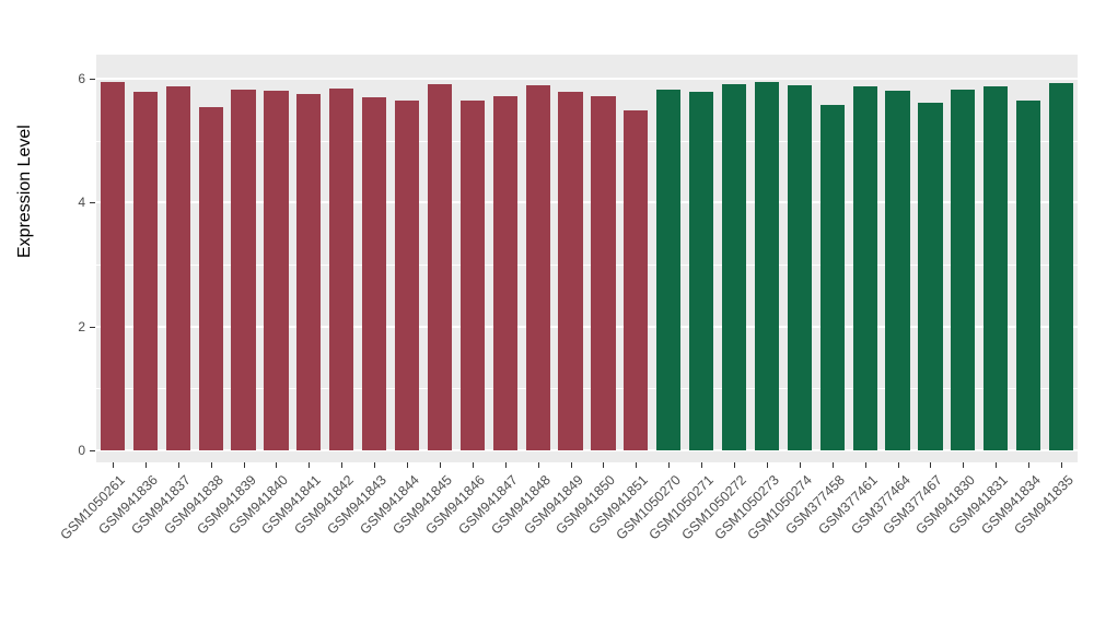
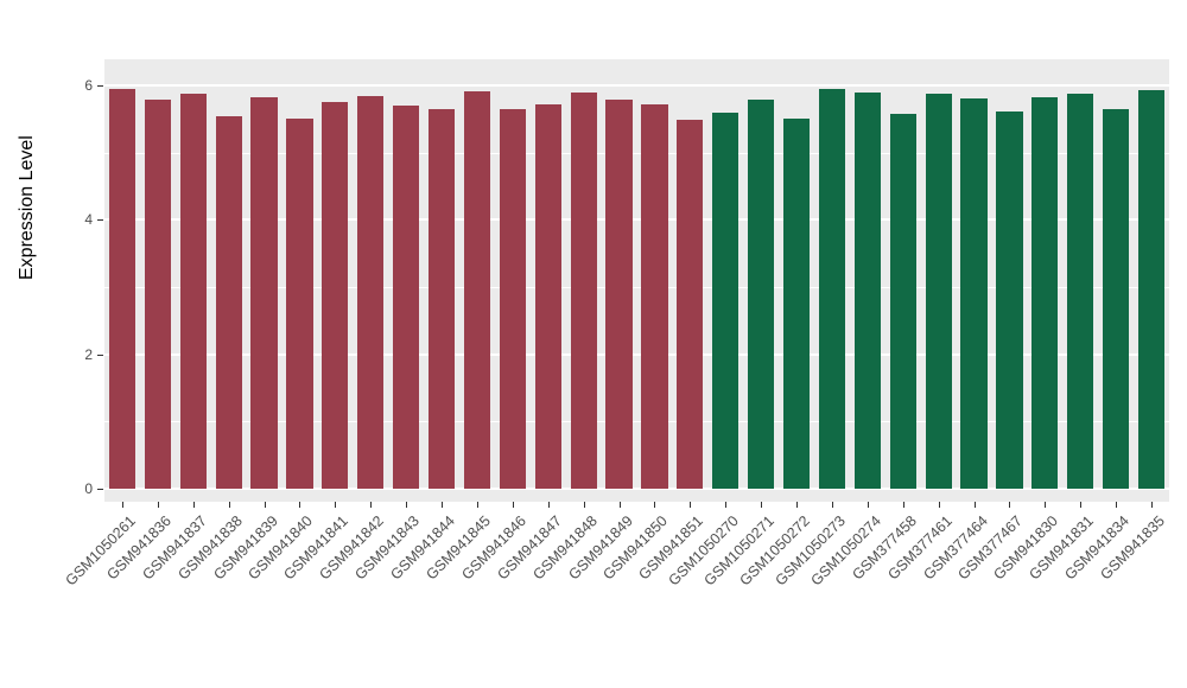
GSM941840: 5.8 -> 5.5
GSM1050270: 5.8 -> 5.6
GSM1050272: 5.9 -> 5.5
